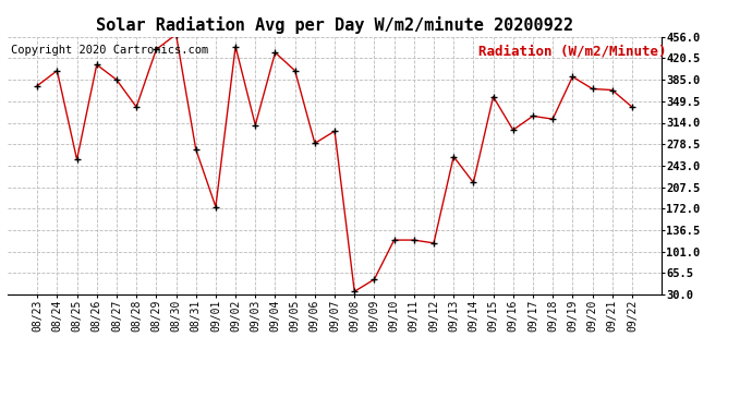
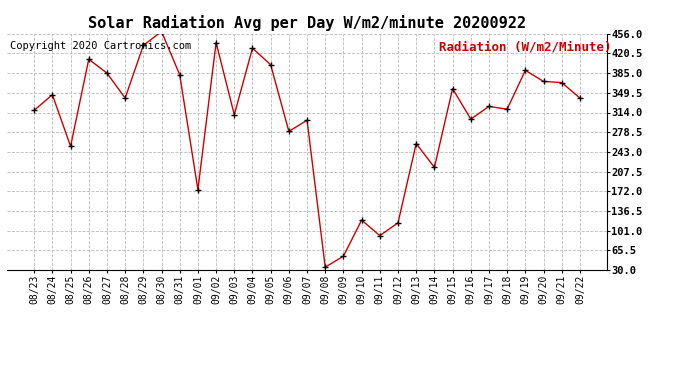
08/23: 375 -> 318
08/24: 400 -> 346
08/31: 270 -> 382
09/11: 120 -> 92
